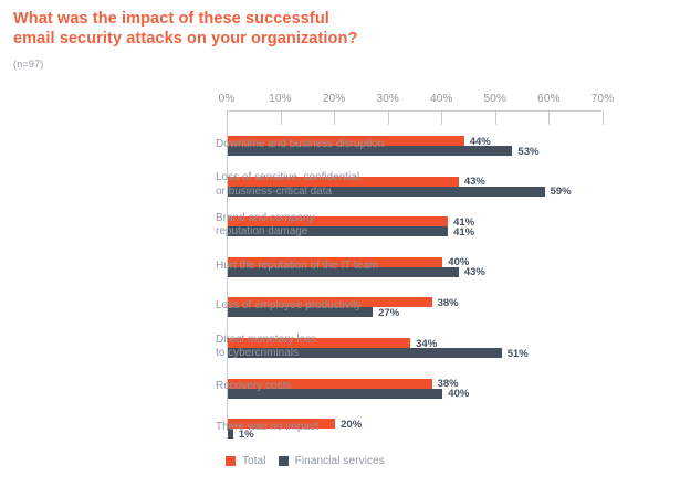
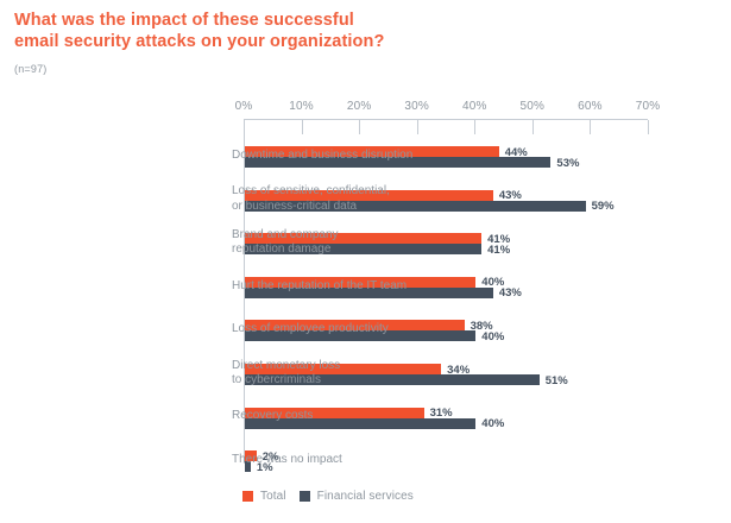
Financial services/Loss of employee productivity: 27% -> 40%
Total/Recovery costs: 38% -> 31%
Total/There was no impact: 20% -> 2%
